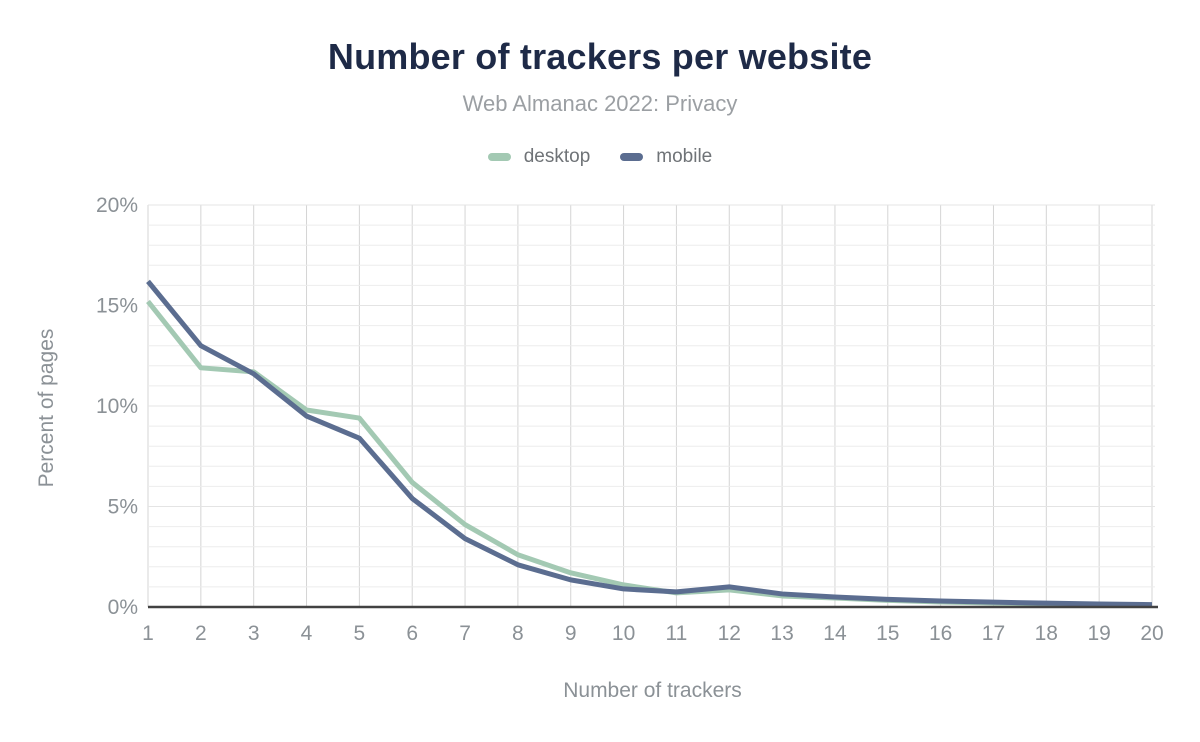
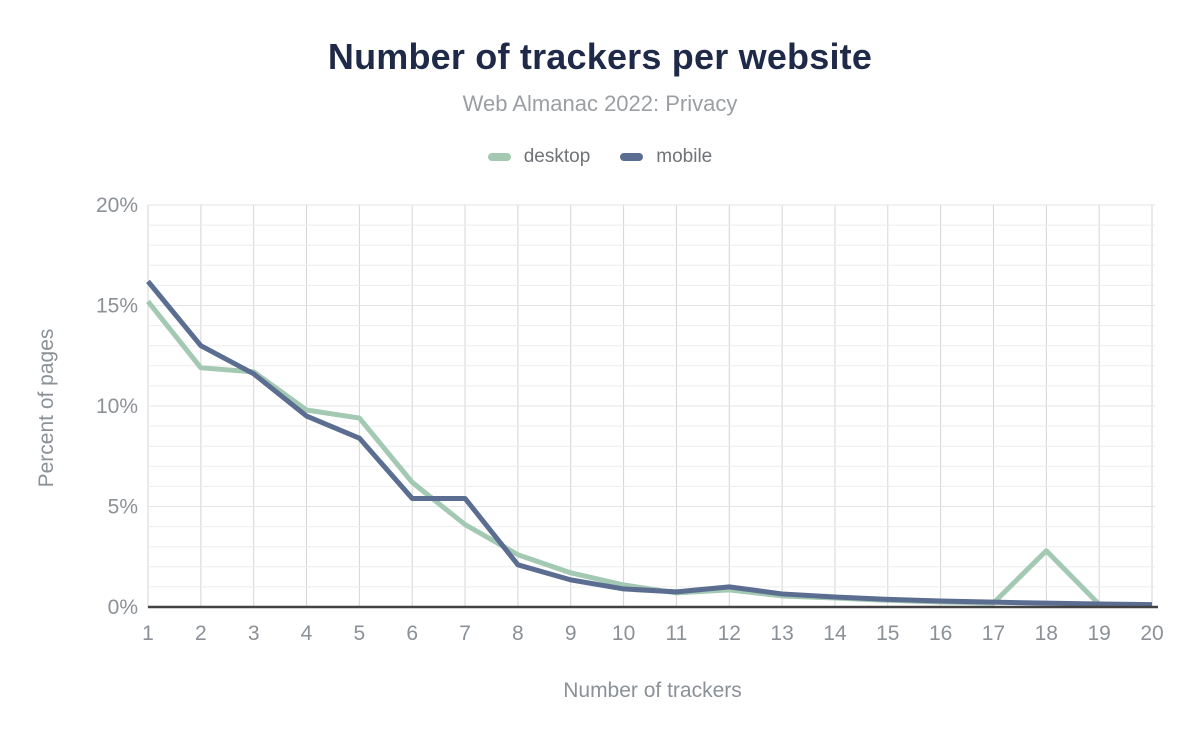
mobile/7: 3.4% -> 5.4%
desktop/18: 0.2% -> 2.8%
